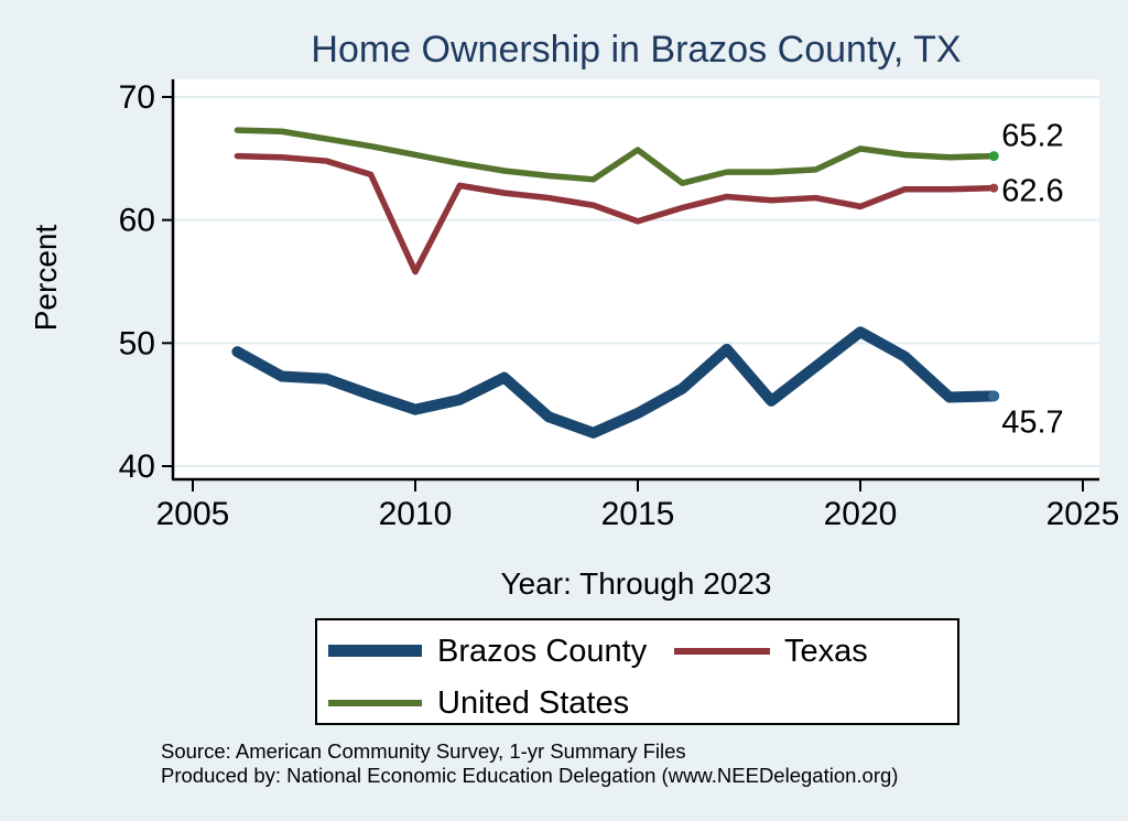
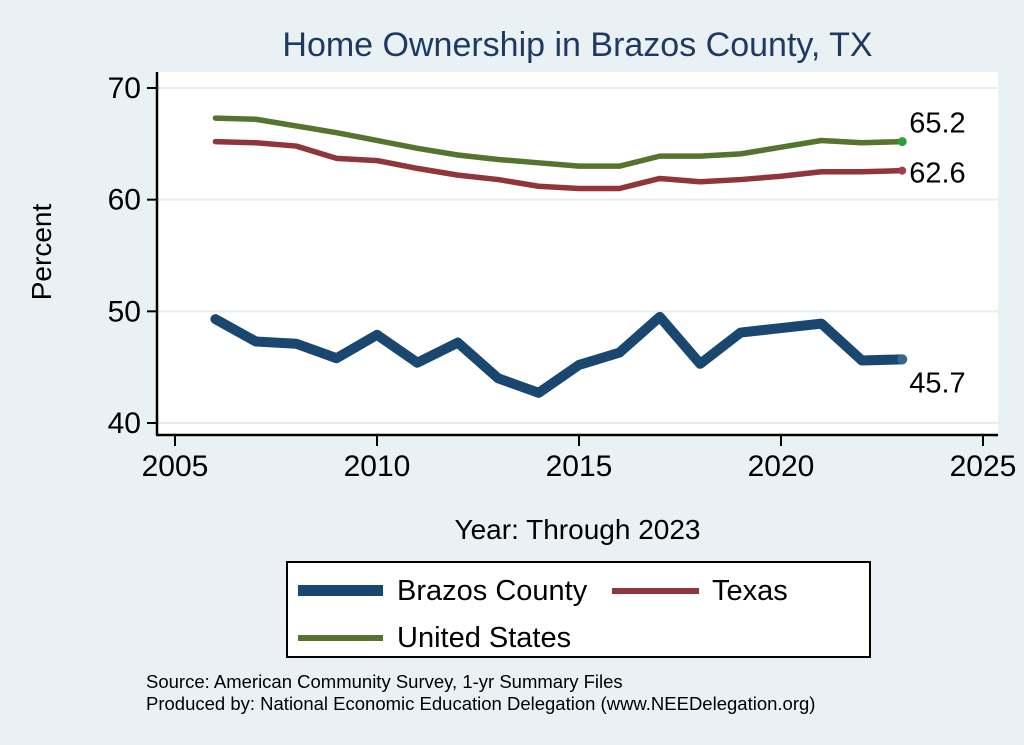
Brazos County/2010: 44.6 -> 47.9
Texas/2010: 55.8 -> 63.5
Brazos County/2015: 44.3 -> 45.2
Texas/2015: 59.9 -> 61.0
United States/2015: 65.7 -> 63.0
Brazos County/2020: 50.9 -> 48.5
Texas/2020: 61.1 -> 62.1
United States/2020: 65.8 -> 64.7
